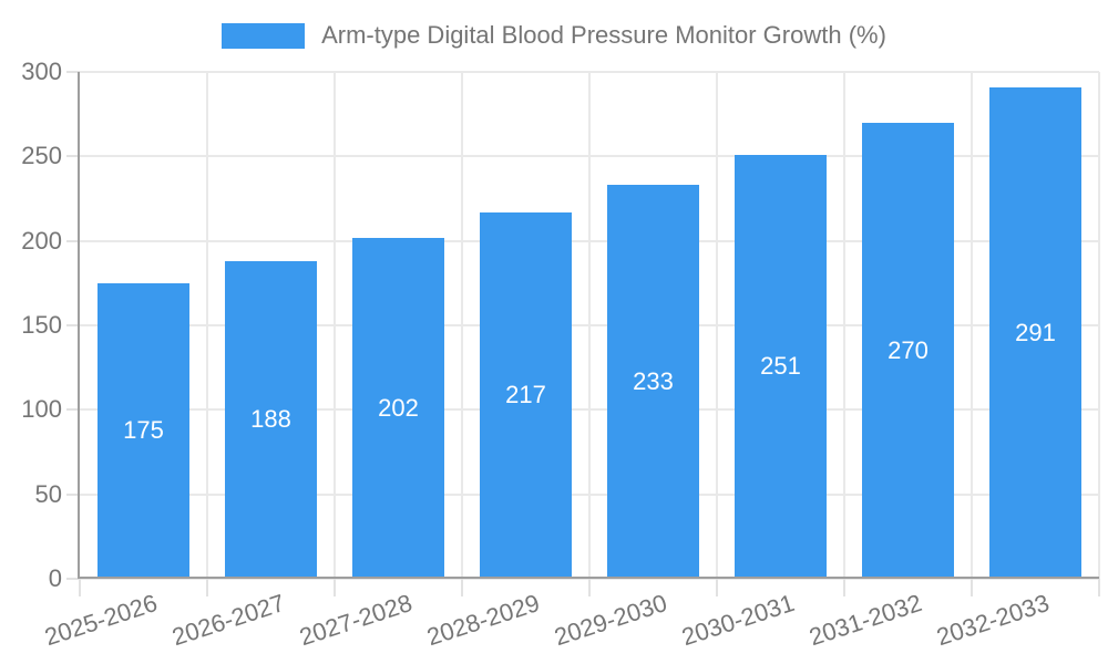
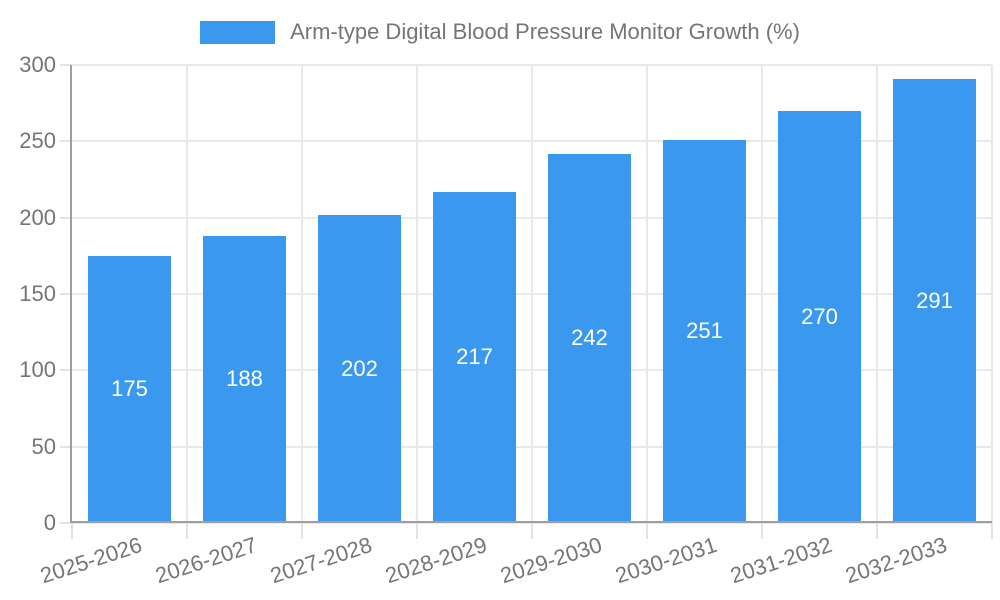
2029-2030: 233 -> 242
